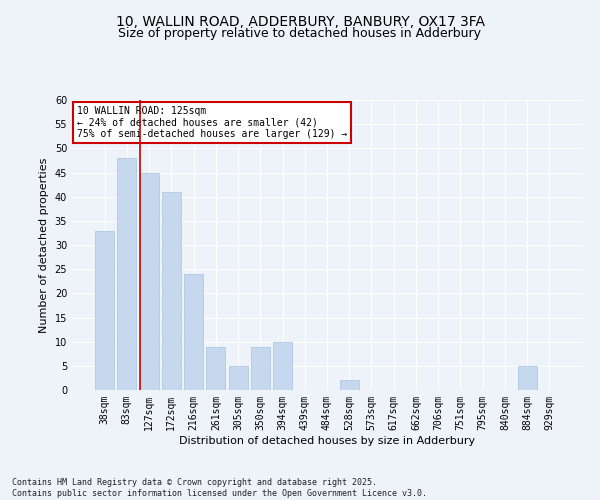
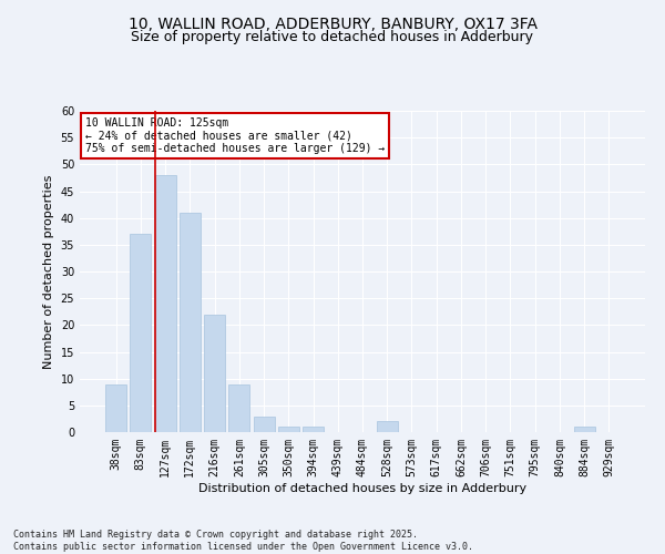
38sqm: 33 -> 9
83sqm: 48 -> 37
127sqm: 45 -> 48
216sqm: 24 -> 22
305sqm: 5 -> 3
350sqm: 9 -> 1
394sqm: 10 -> 1
884sqm: 5 -> 1
